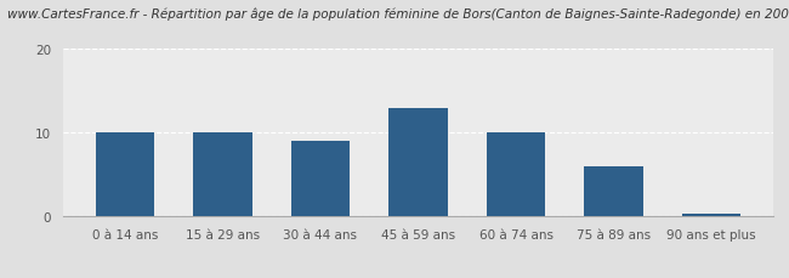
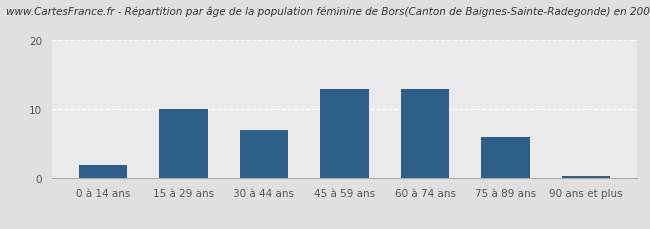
0 à 14 ans: 10.0 -> 2.0
30 à 44 ans: 9.0 -> 7.0
60 à 74 ans: 10.0 -> 13.0
